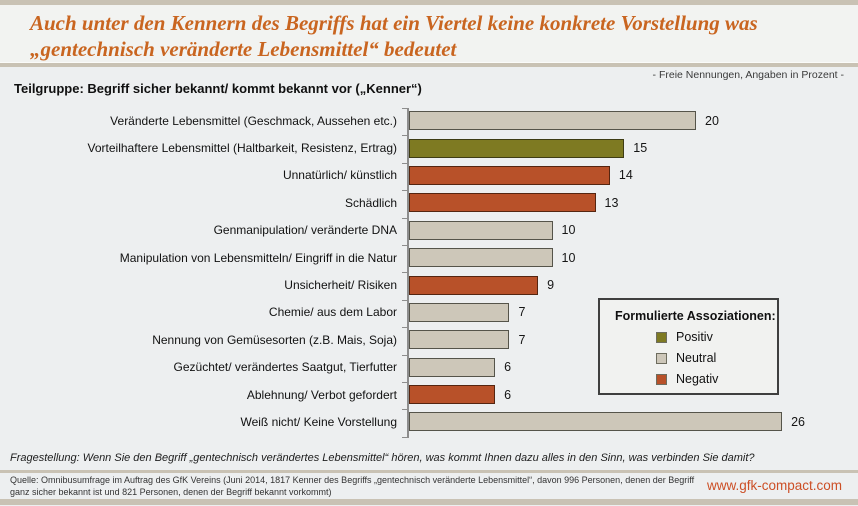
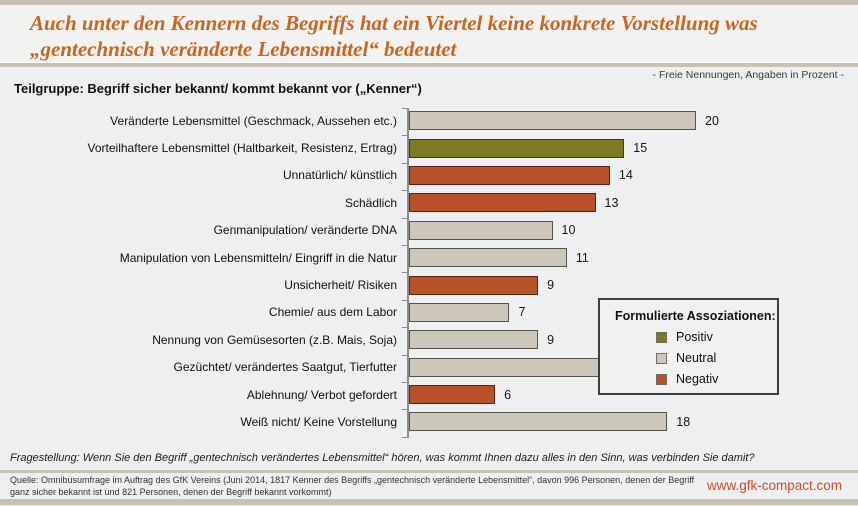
Manipulation von Lebensmitteln/ Eingriff in die Natur: 10 -> 11
Nennung von Gemüsesorten (z.B. Mais, Soja): 7 -> 9
Gezüchtet/ verändertes Saatgut, Tierfutter: 6 -> 14
Weiß nicht/ Keine Vorstellung: 26 -> 18
